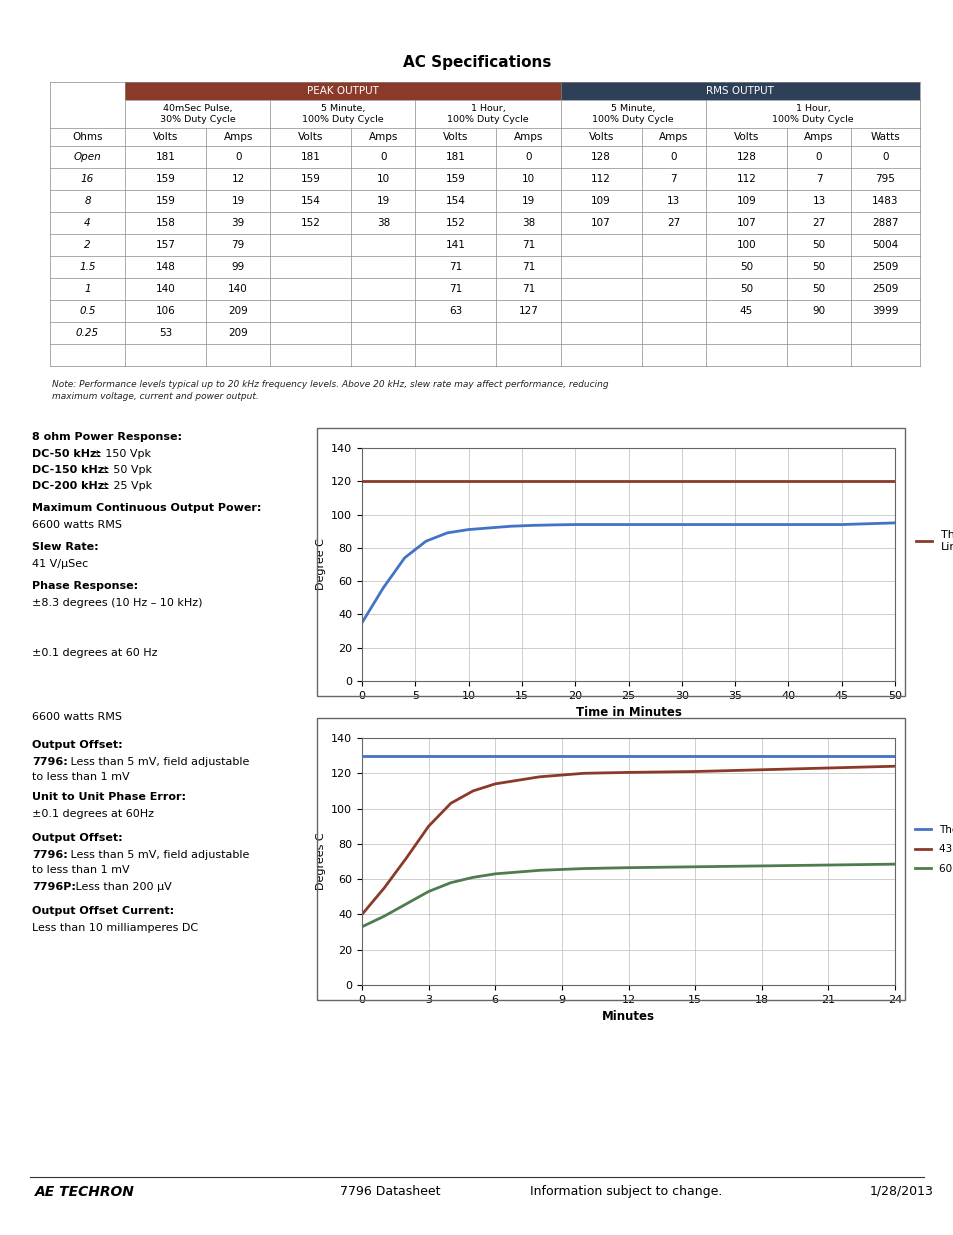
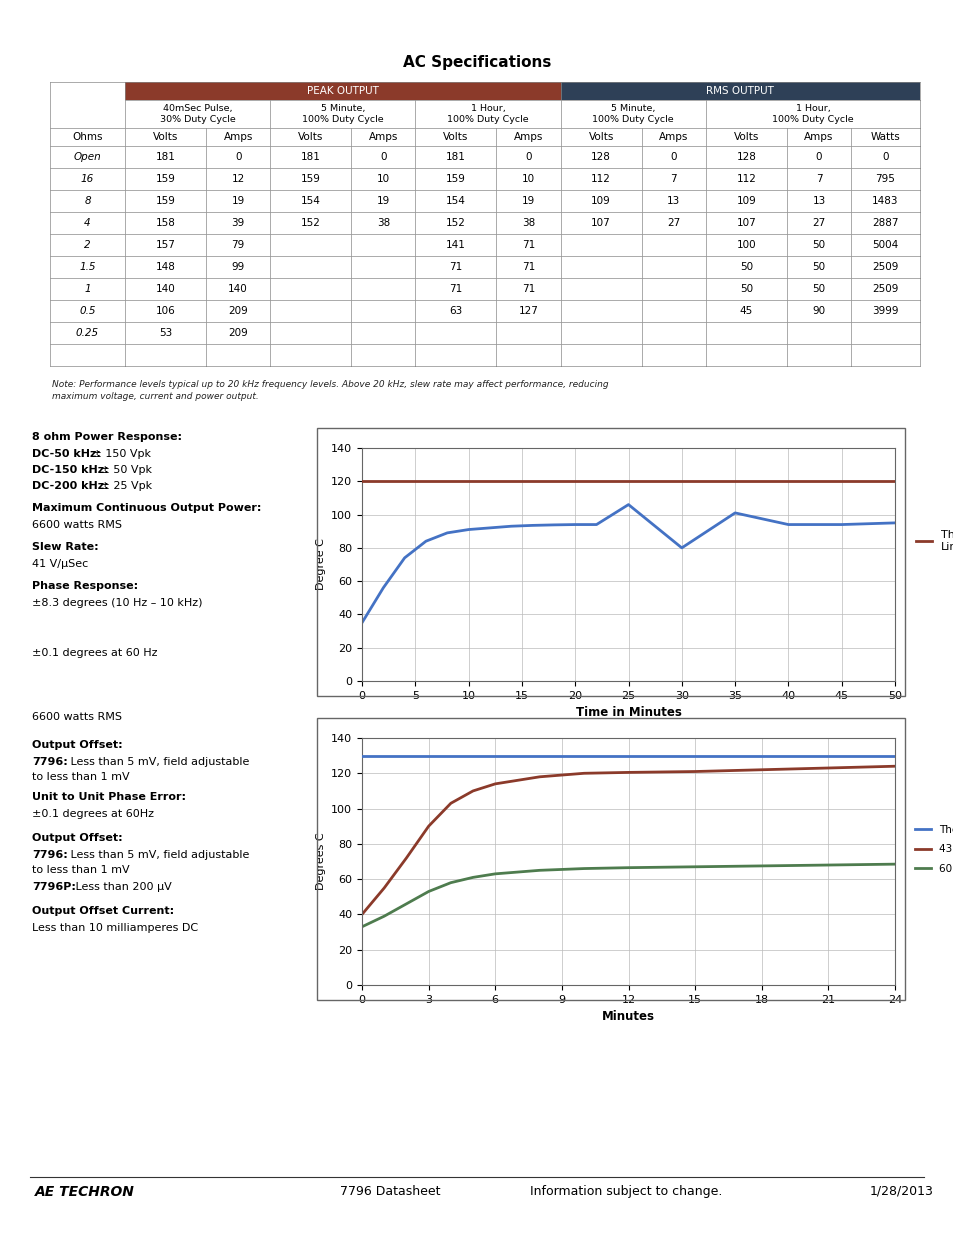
25: 94 -> 106
30: 94 -> 80
35: 94 -> 101
